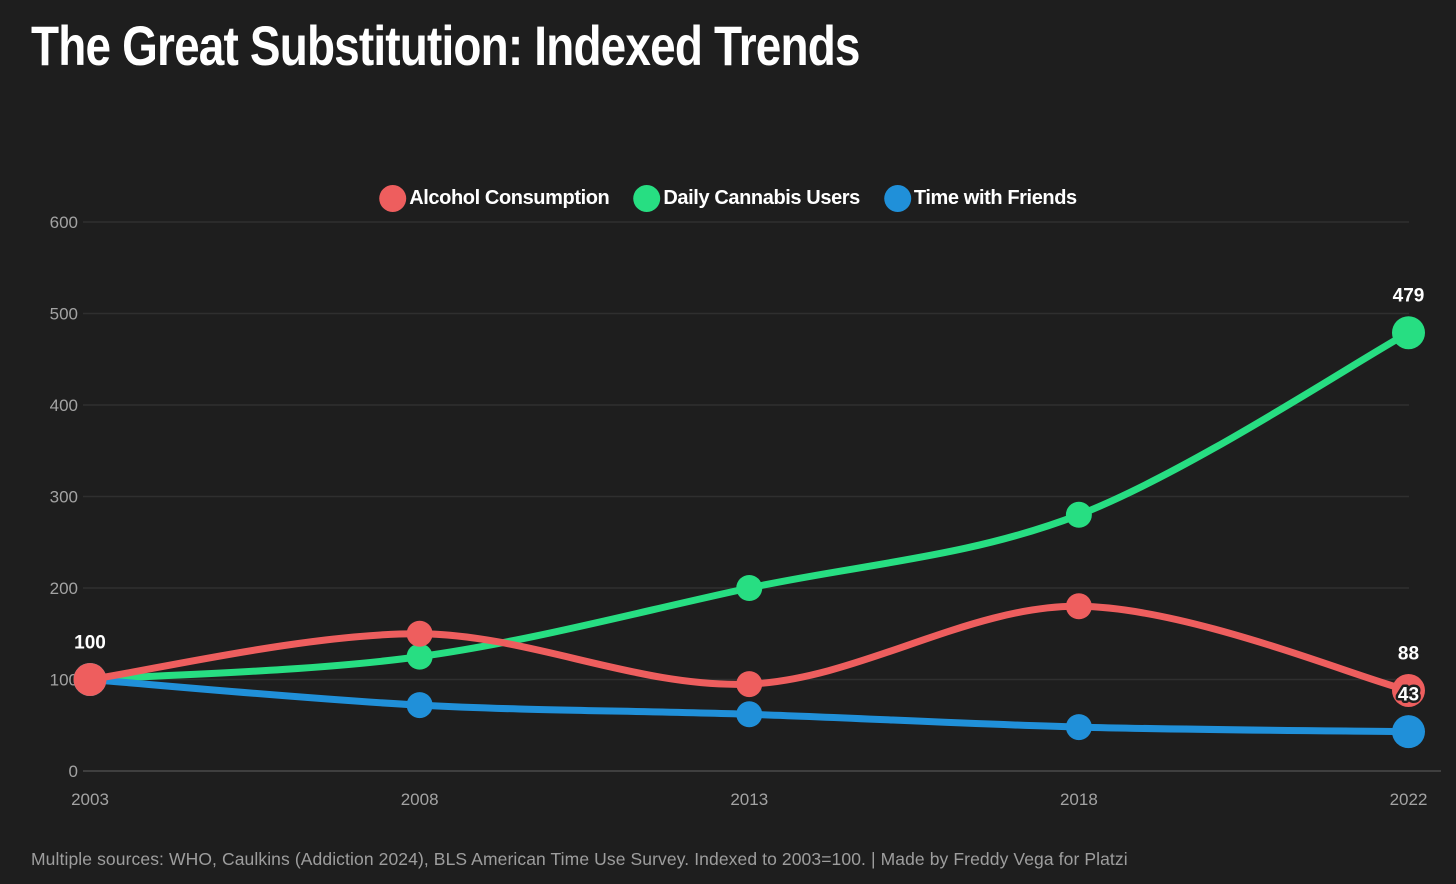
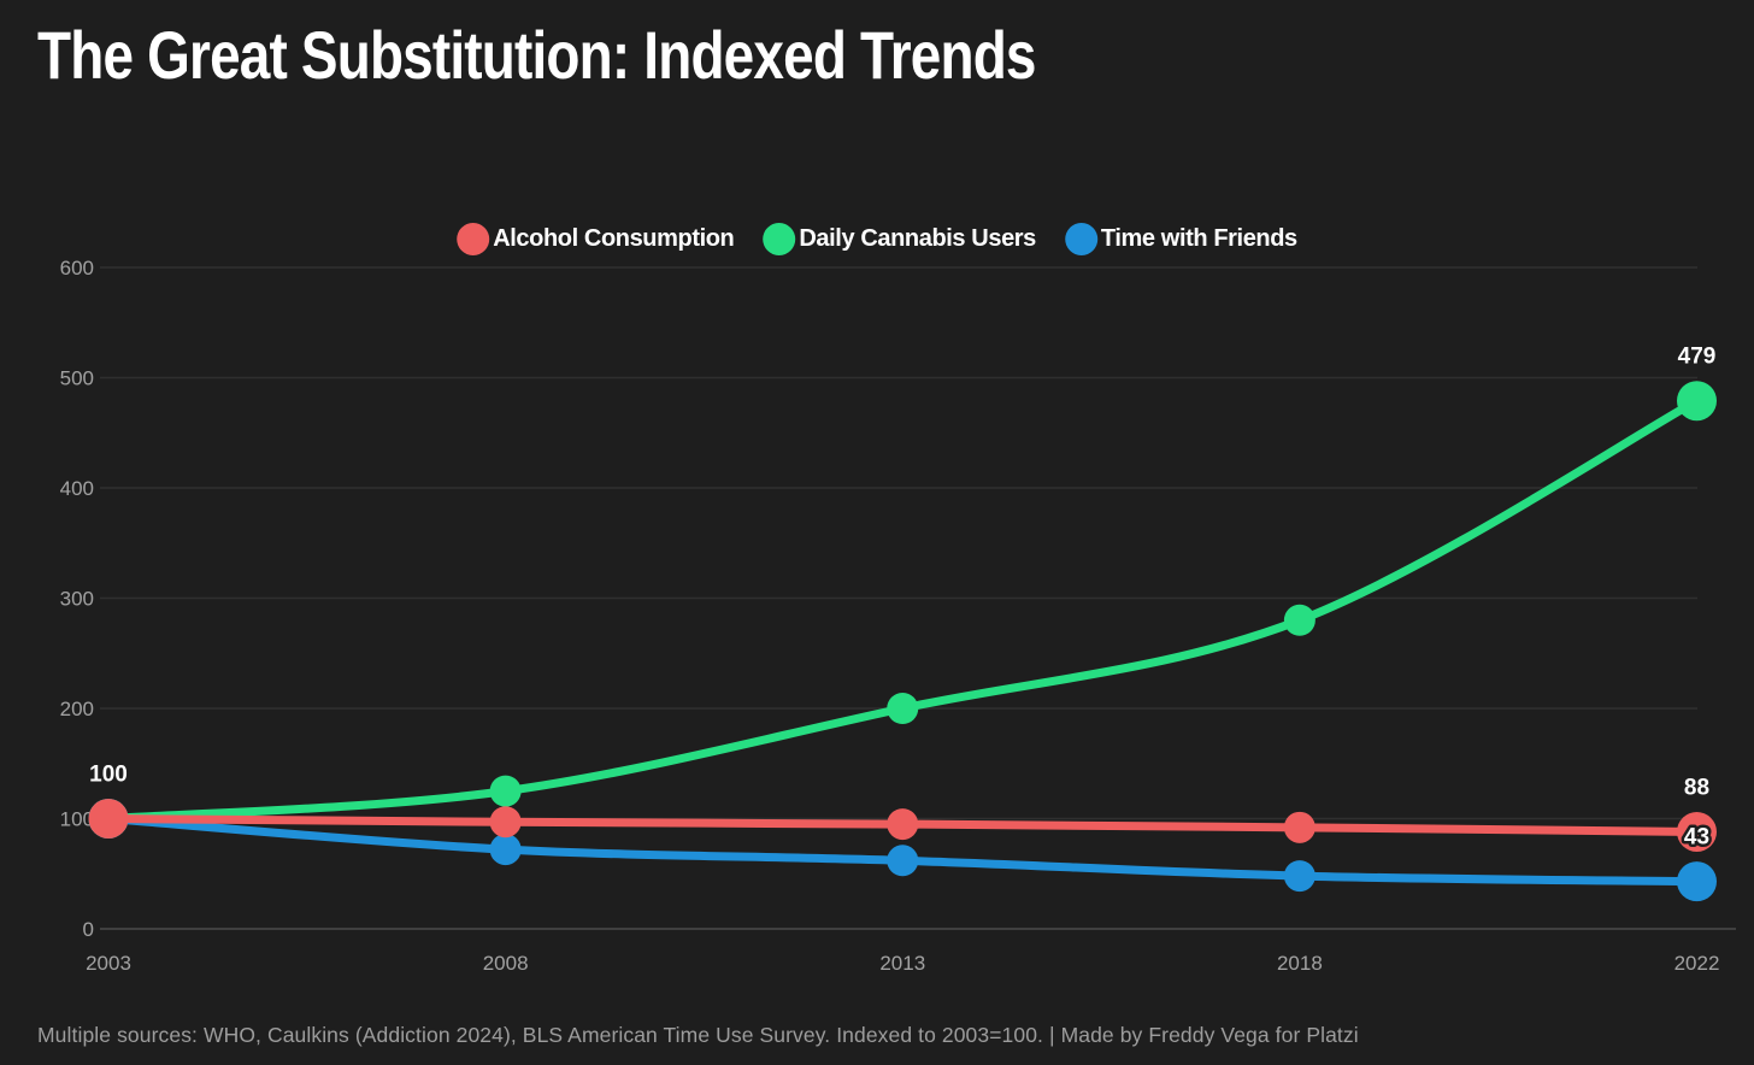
Alcohol Consumption/2008: 150 -> 100
Alcohol Consumption/2018: 180 -> 90
